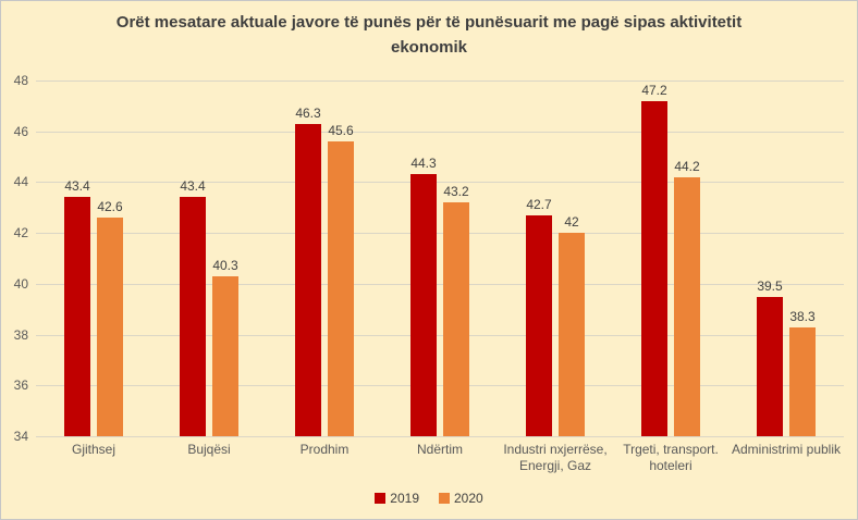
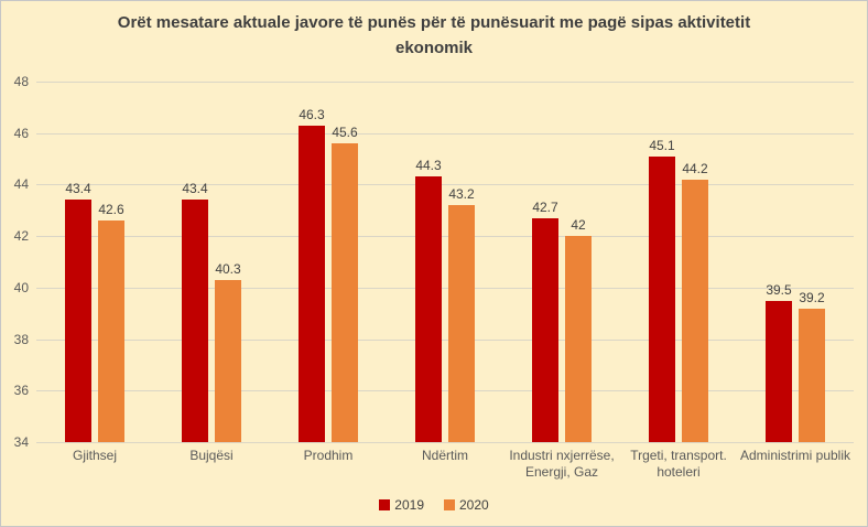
2019/Trgeti, transport. hoteleri: 47.2 -> 45.1
2020/Administrimi publik: 38.3 -> 39.2
